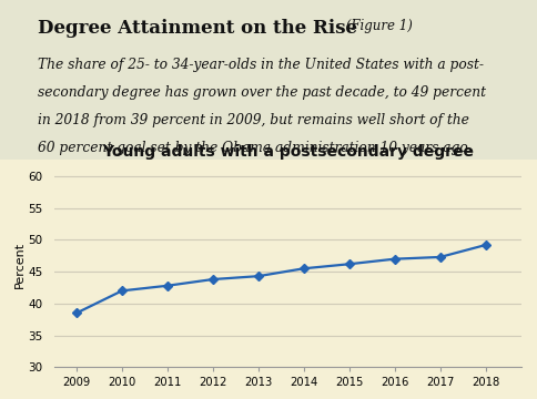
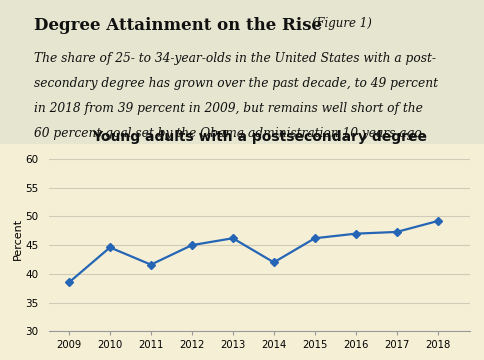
2010: 42.0 -> 44.6
2011: 42.8 -> 41.6
2012: 43.8 -> 45.0
2013: 44.3 -> 46.2
2014: 45.5 -> 42.0
